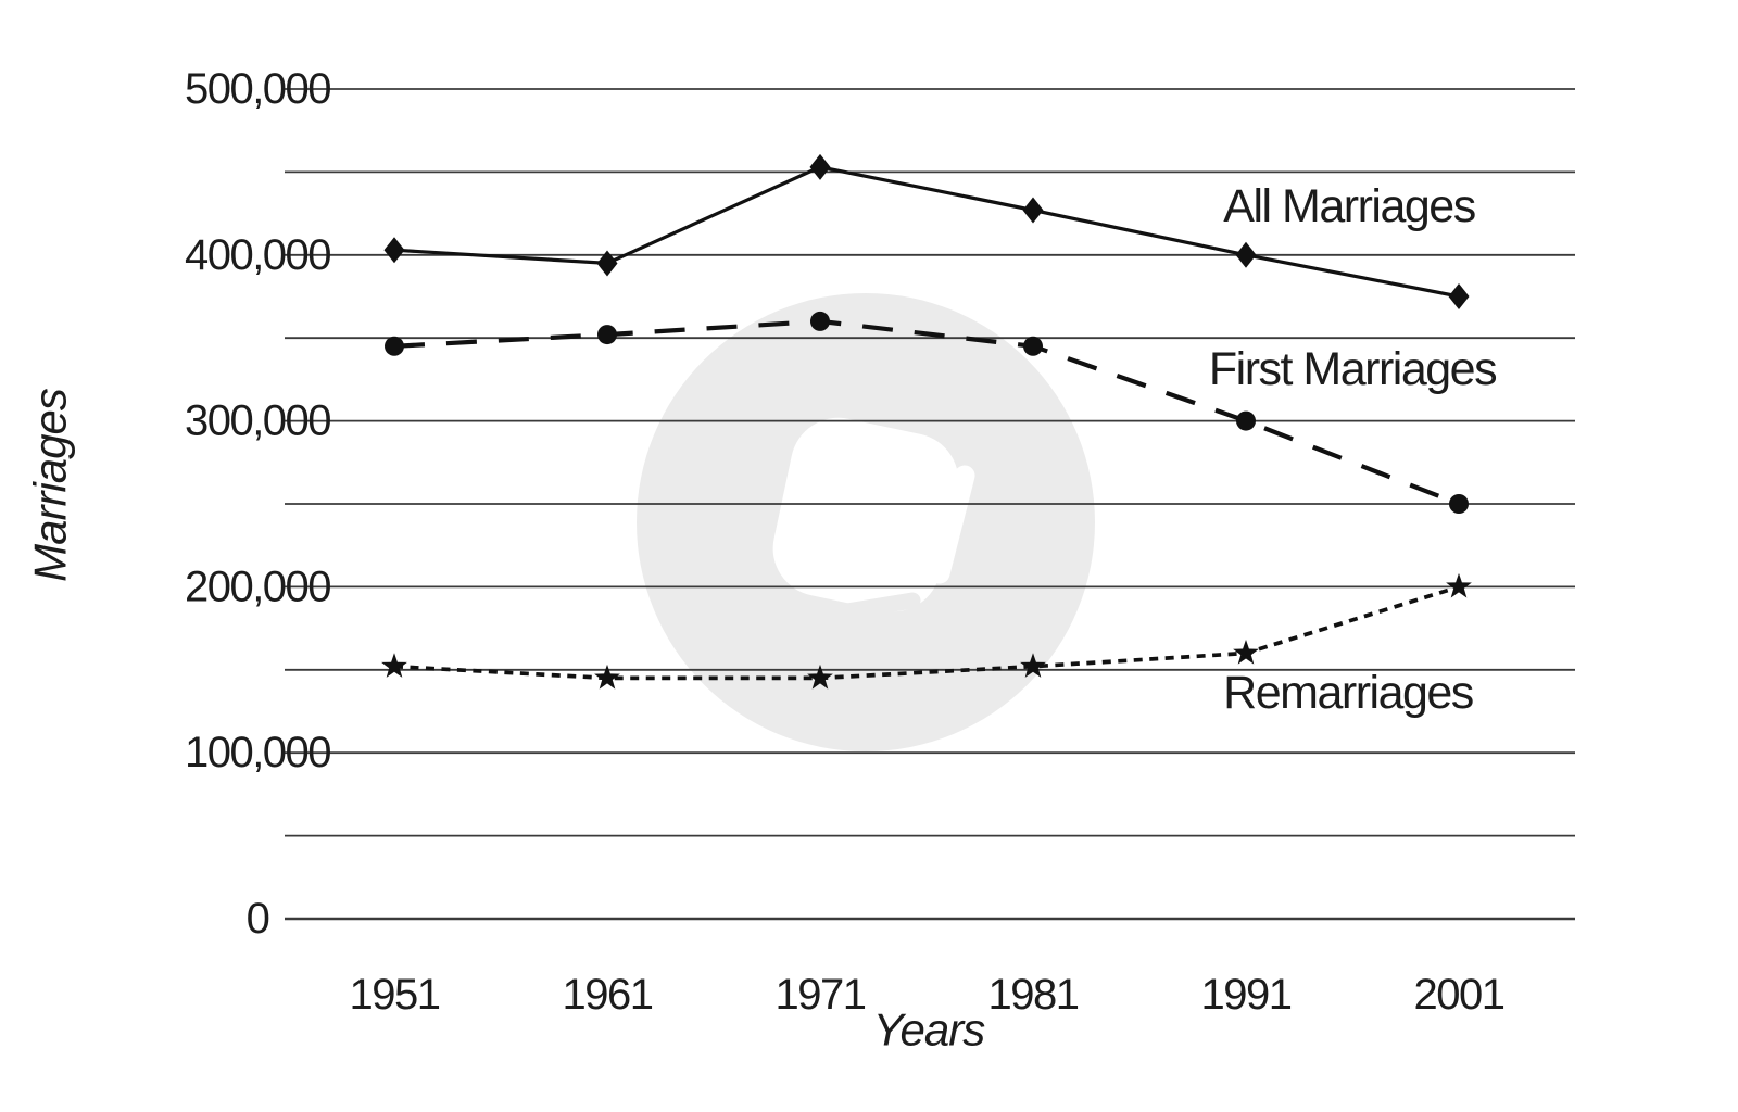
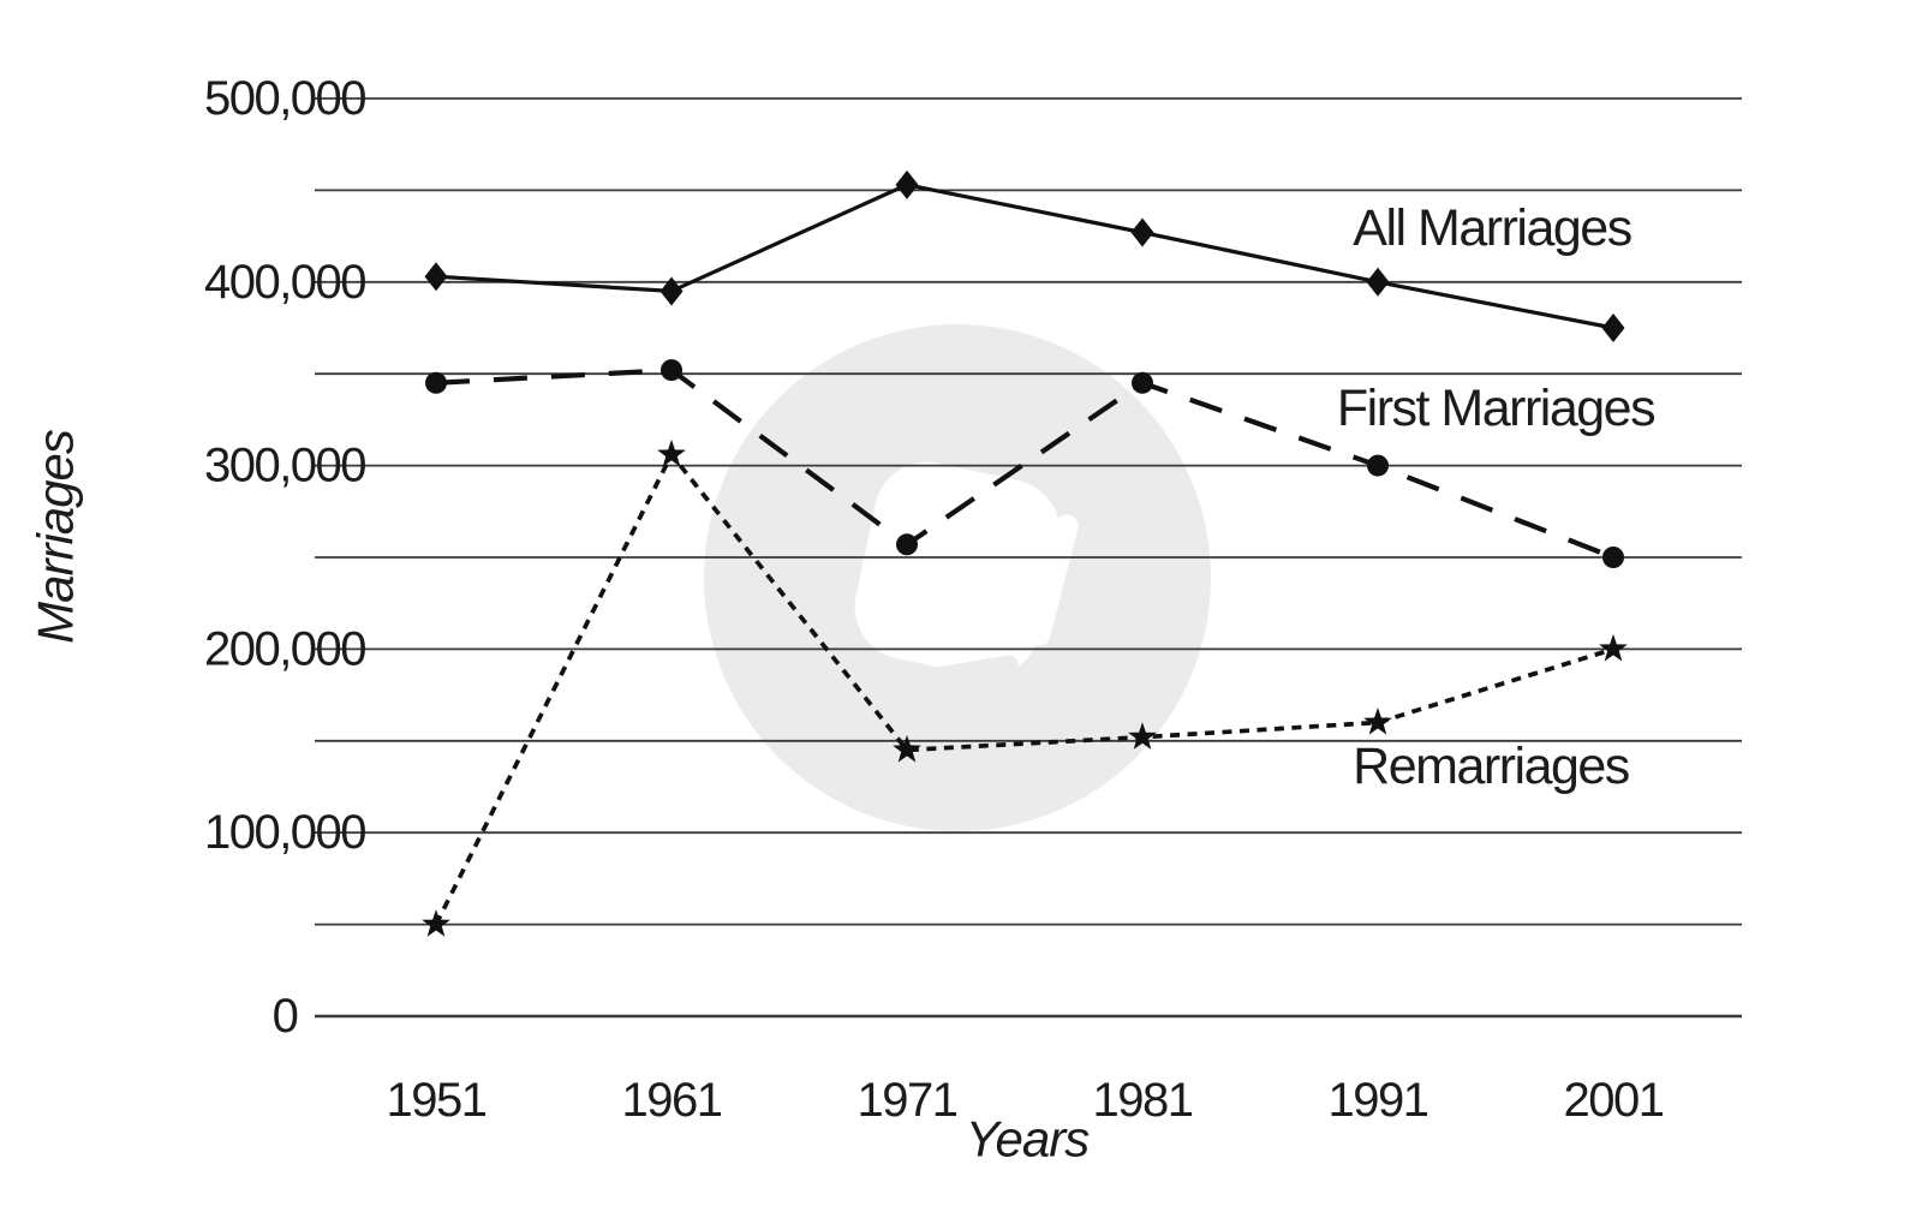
Remarriages/1951: 152000 -> 50000
Remarriages/1961: 145000 -> 306000
First Marriages/1971: 360000 -> 257000
